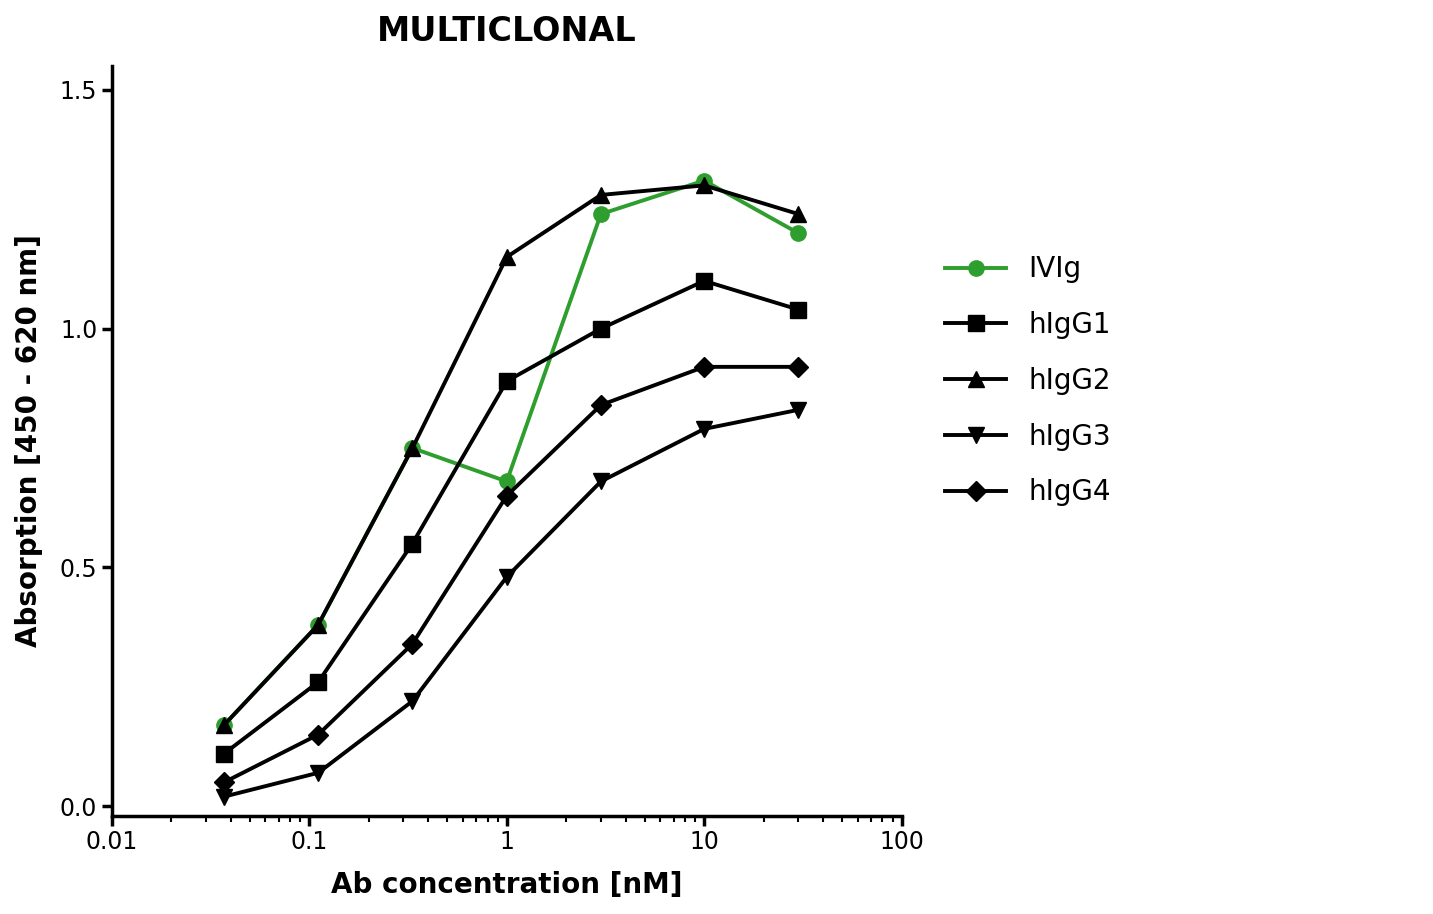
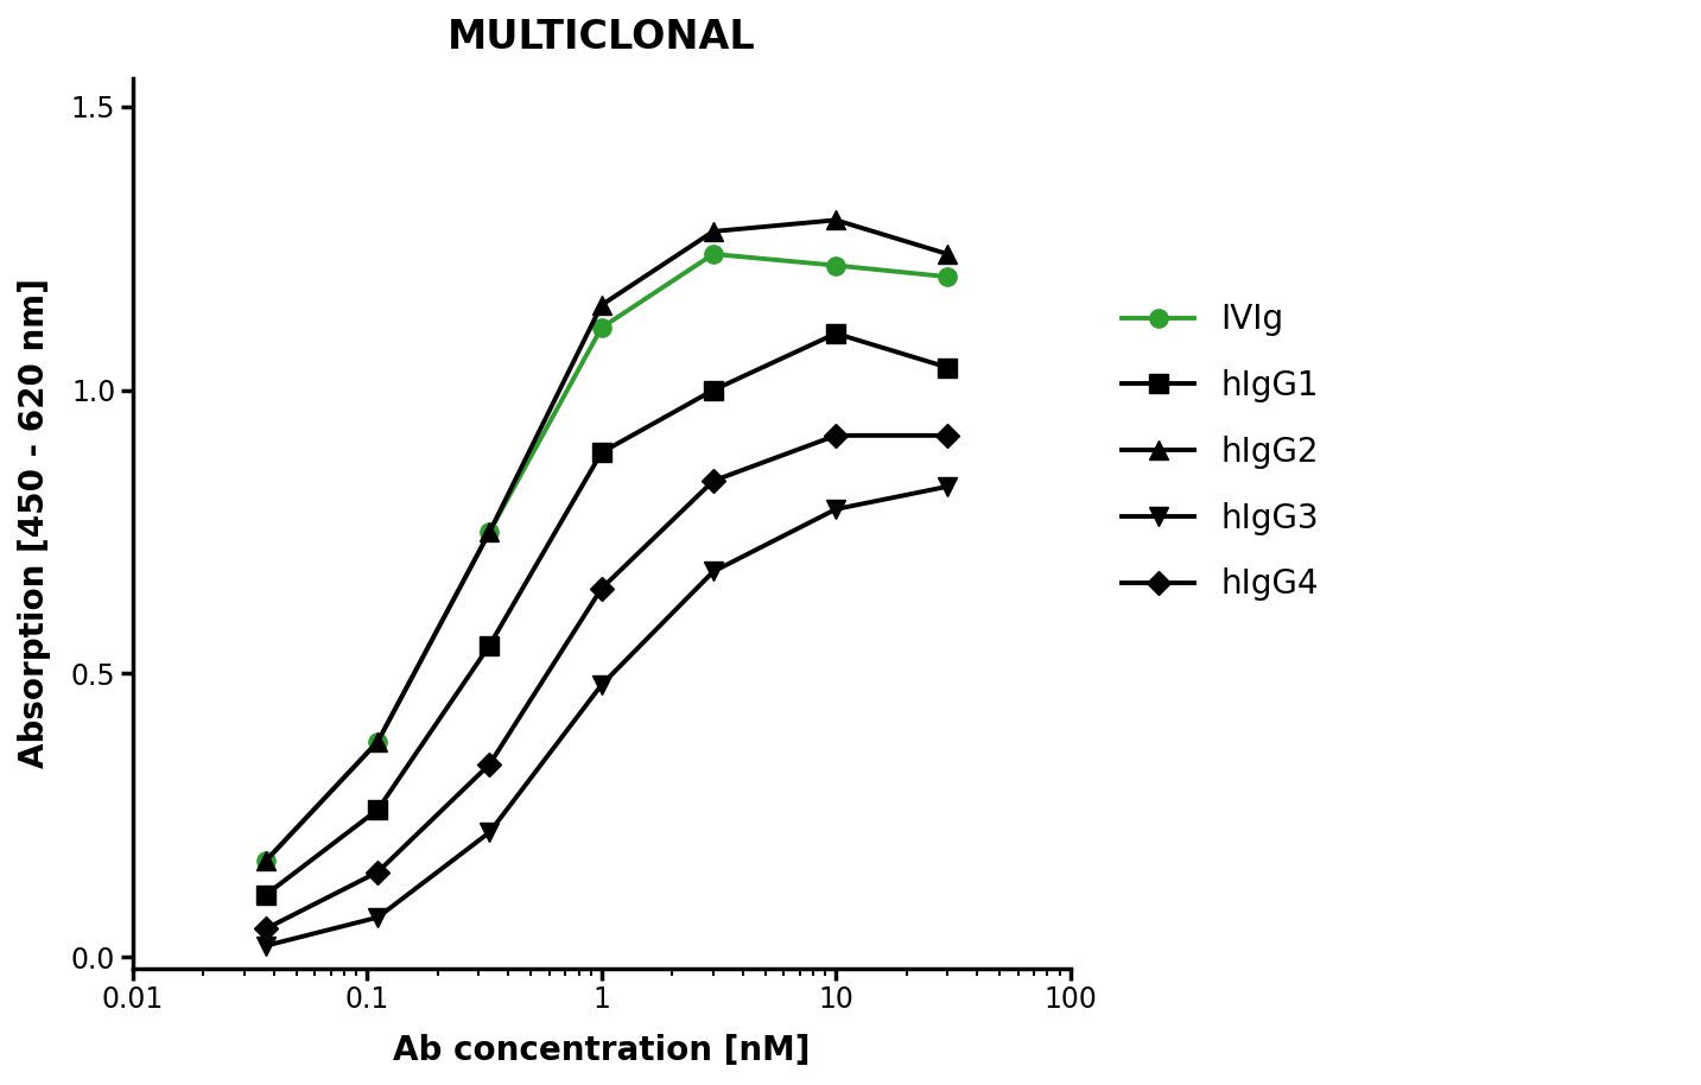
IVIg/1: 0.68 -> 1.11
IVIg/10: 1.31 -> 1.22
